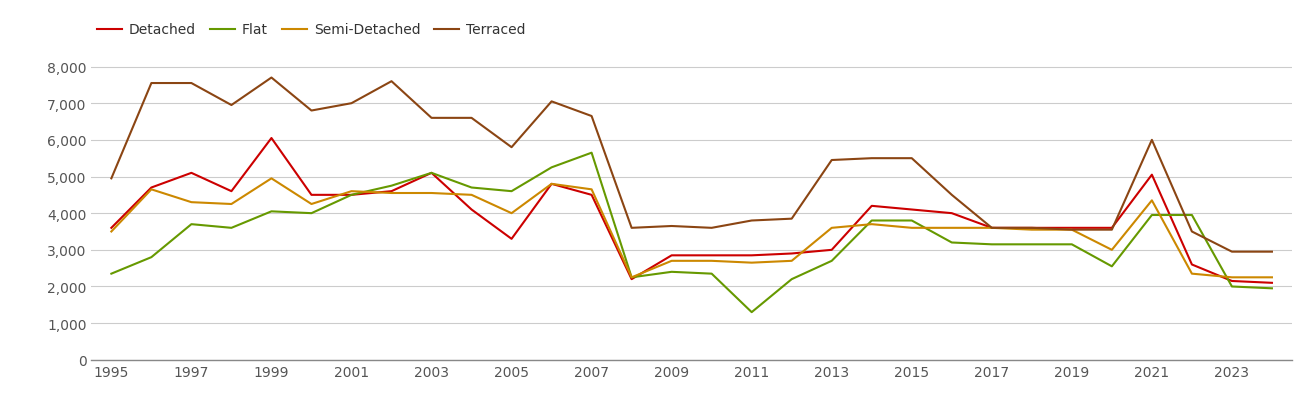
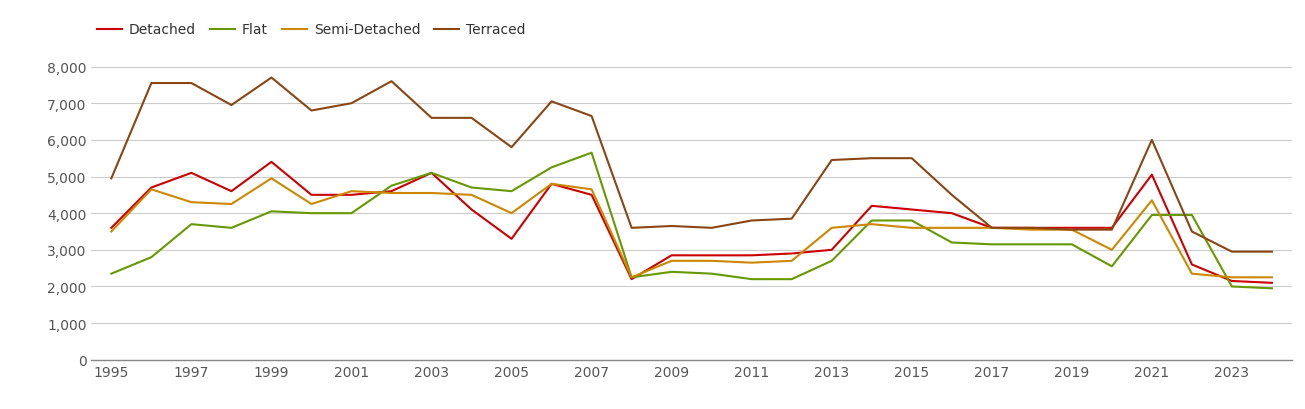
Detached/1999: 6,050 -> 5,400
Flat/2001: 4,500 -> 4,000
Flat/2011: 1,300 -> 2,200
